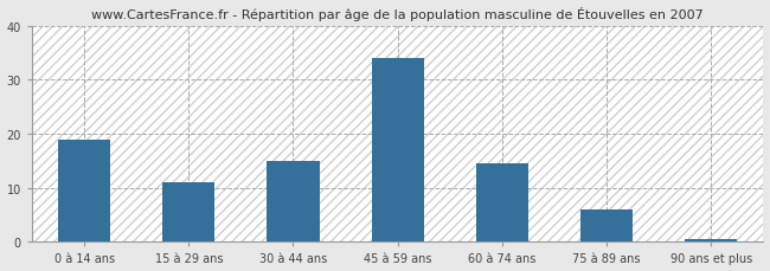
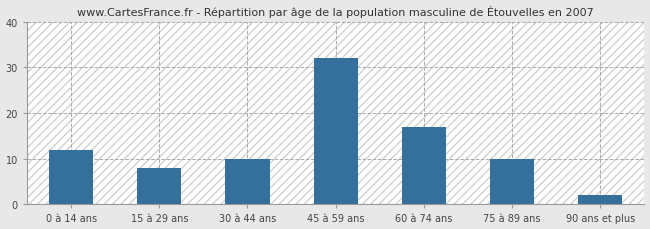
0 à 14 ans: 19.0 -> 12.0
15 à 29 ans: 11.0 -> 8.0
30 à 44 ans: 15.0 -> 10.0
45 à 59 ans: 34.0 -> 32.0
60 à 74 ans: 14.5 -> 17.0
75 à 89 ans: 6.0 -> 10.0
90 ans et plus: 0.5 -> 2.0
